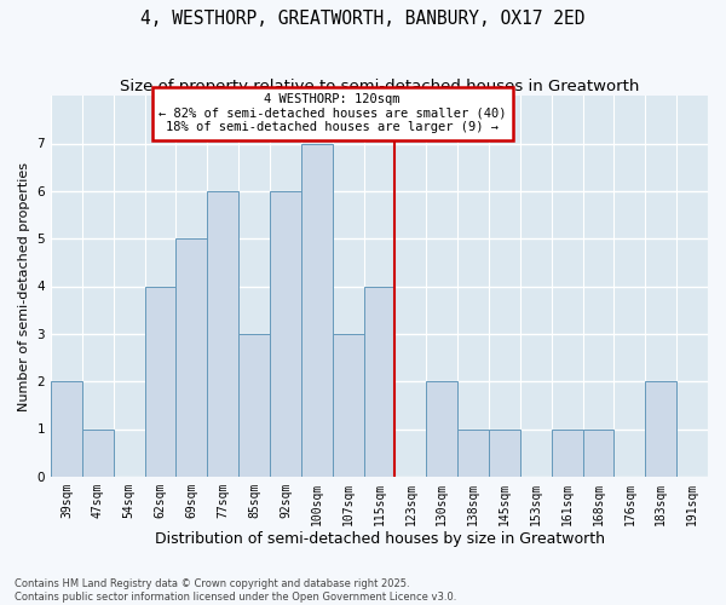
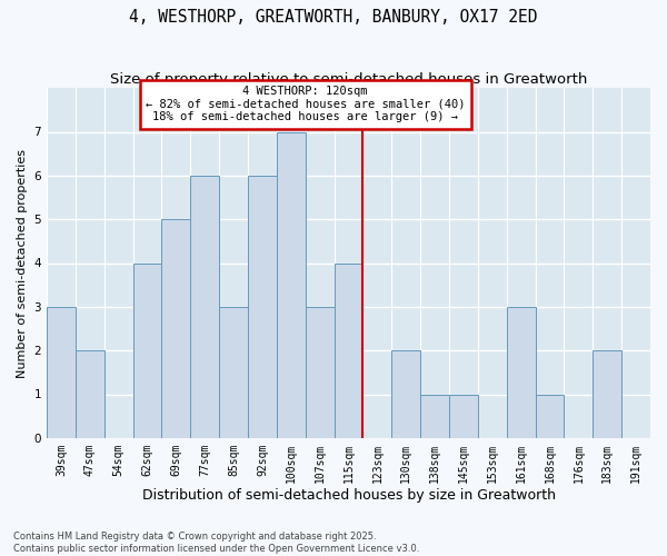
39sqm: 2 -> 3
47sqm: 1 -> 2
161sqm: 1 -> 3
